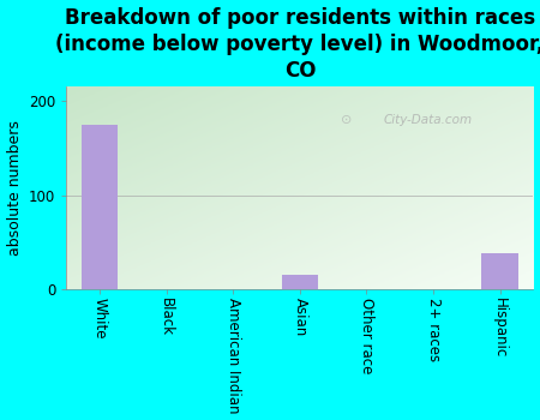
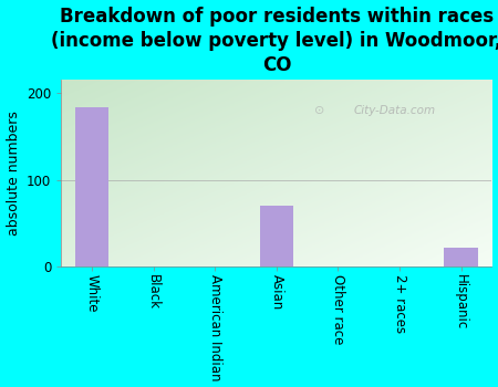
White: 175 -> 184
Asian: 15 -> 70
Hispanic: 38 -> 22
